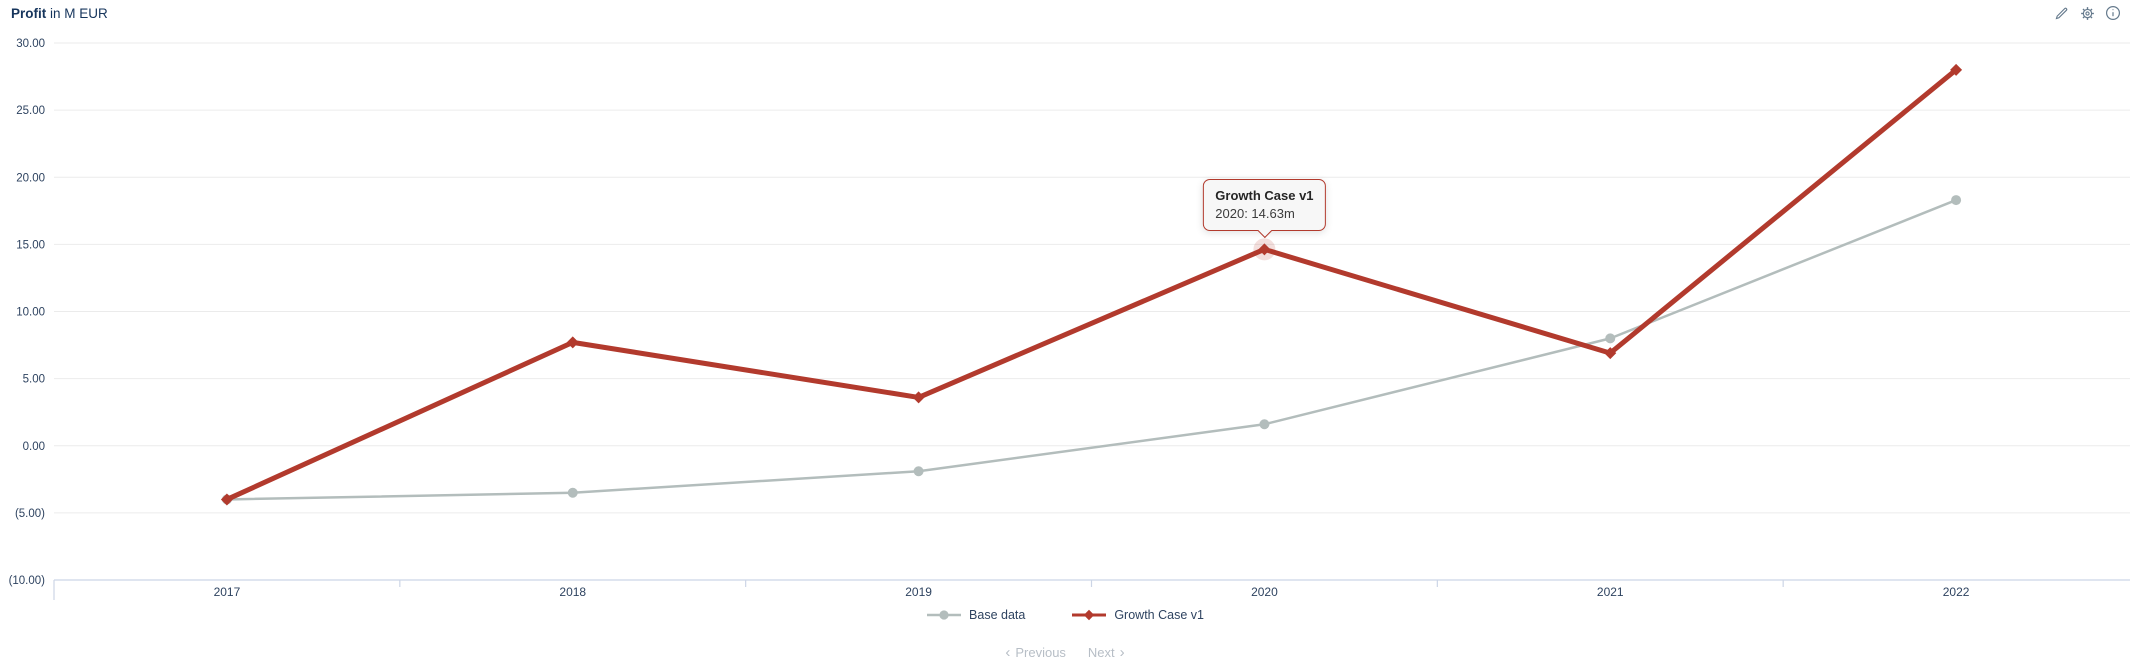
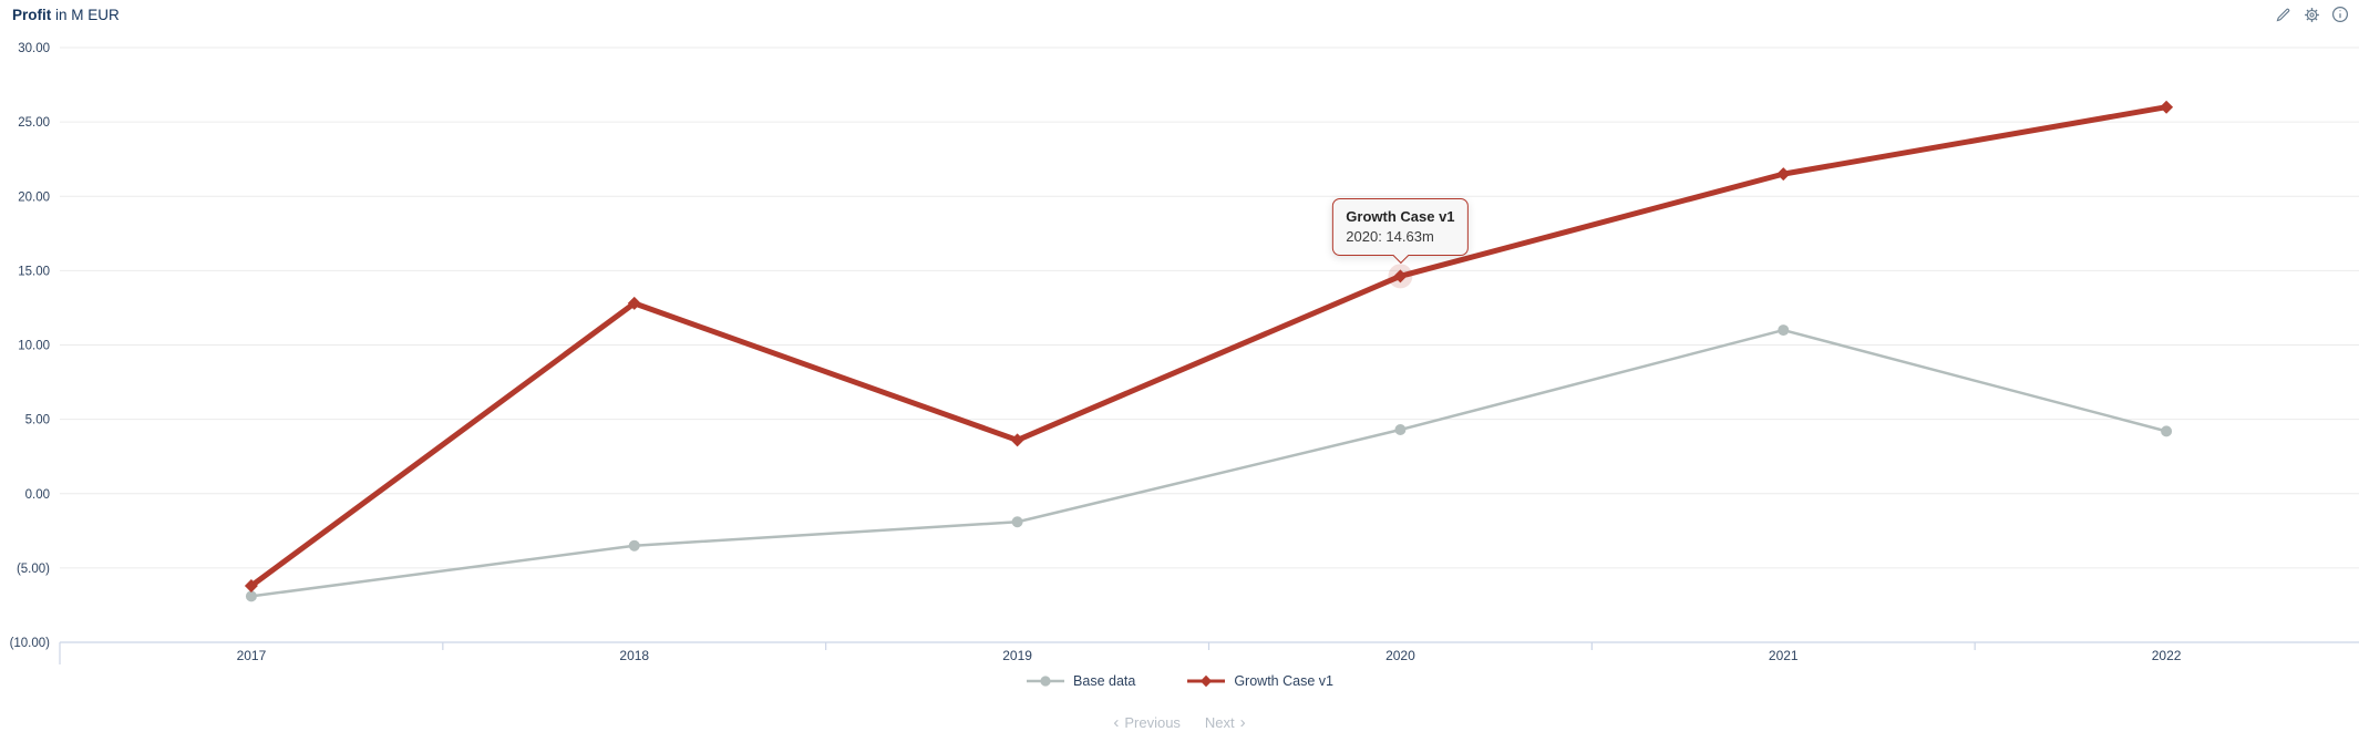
Base data/2017: -4.0 -> -6.9
Growth Case v1/2017: -4.0 -> -6.2
Growth Case v1/2018: 7.7 -> 12.8
Base data/2020: 1.6 -> 4.3
Base data/2021: 8.0 -> 11.0
Growth Case v1/2021: 6.9 -> 21.5
Base data/2022: 18.3 -> 4.2
Growth Case v1/2022: 28.0 -> 26.0
